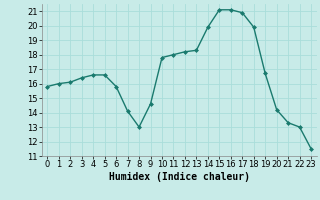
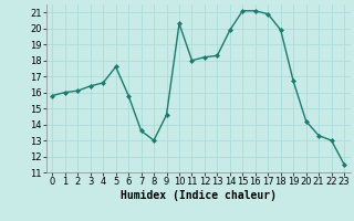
5: 16.6 -> 17.6
7: 14.1 -> 13.6
10: 17.8 -> 20.3
